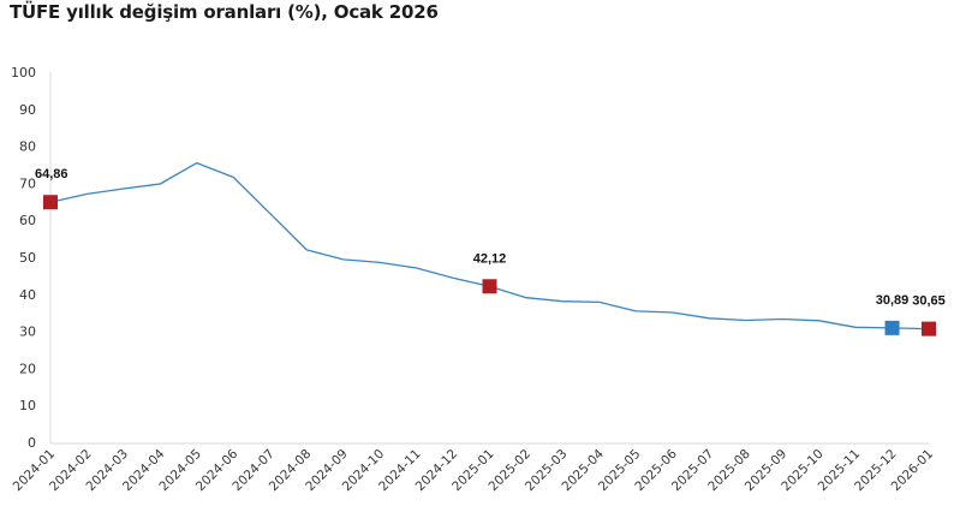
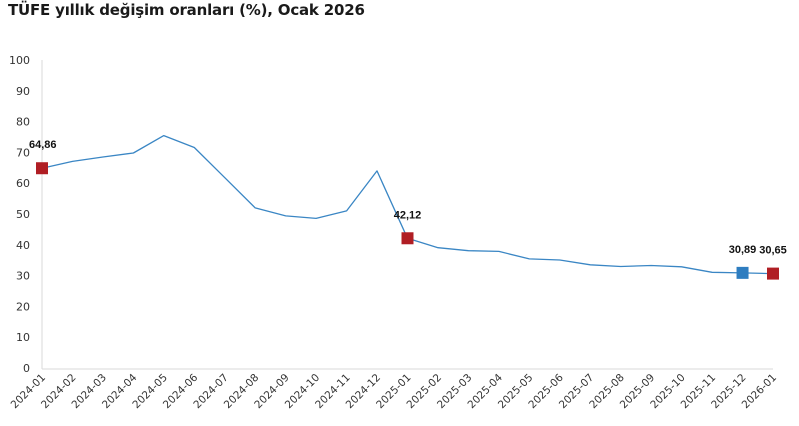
2024-11: 47 -> 51
2024-12: 44 -> 64
